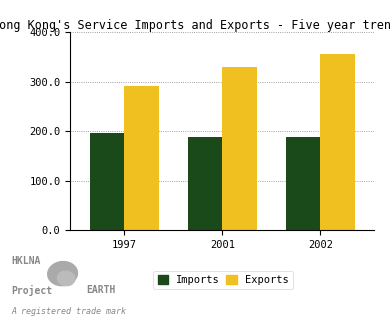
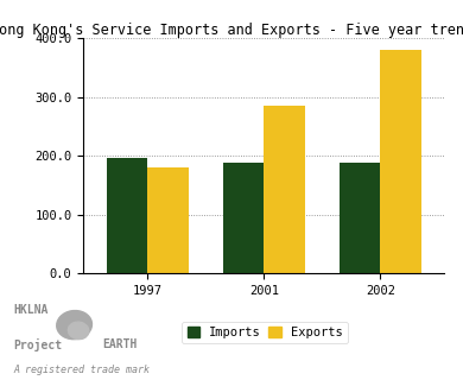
Exports/1997: 292 -> 180
Exports/2001: 330 -> 285
Exports/2002: 355 -> 380
